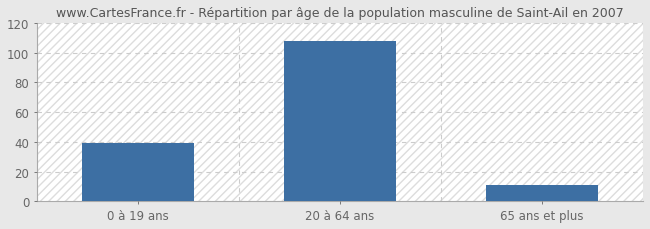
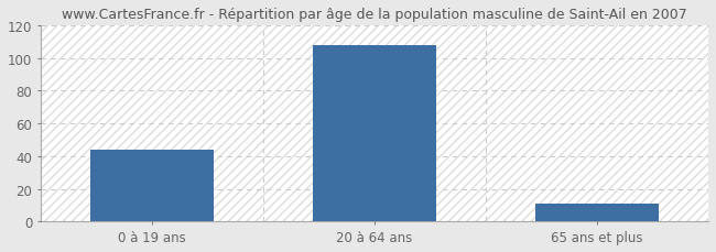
0 à 19 ans: 39 -> 44
